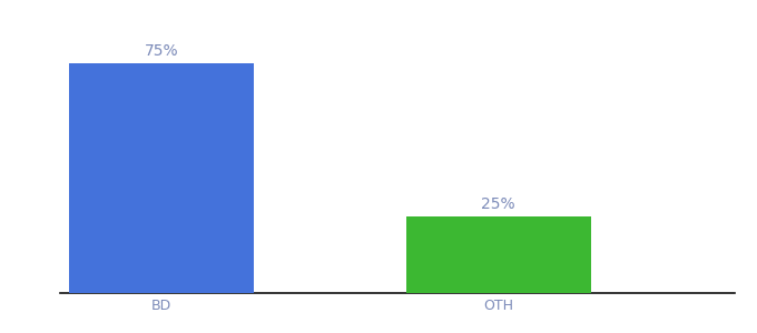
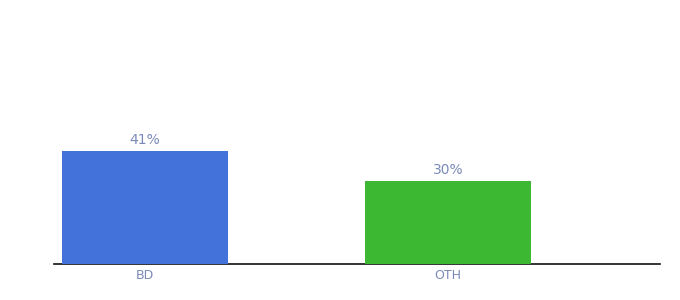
BD: 75% -> 41%
OTH: 25% -> 30%
